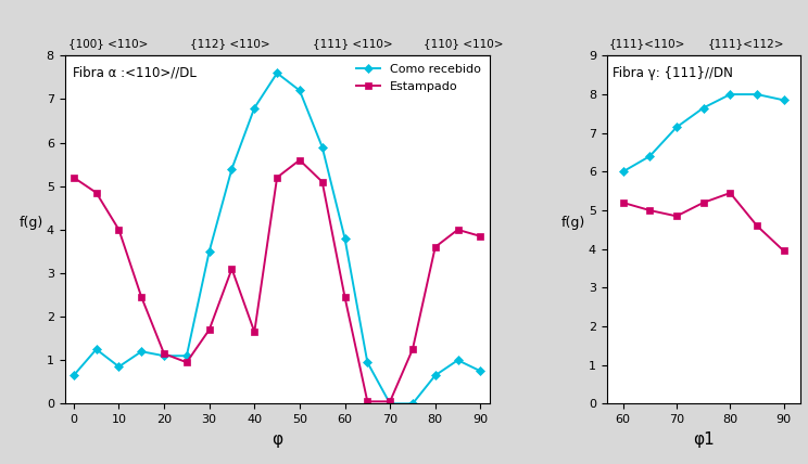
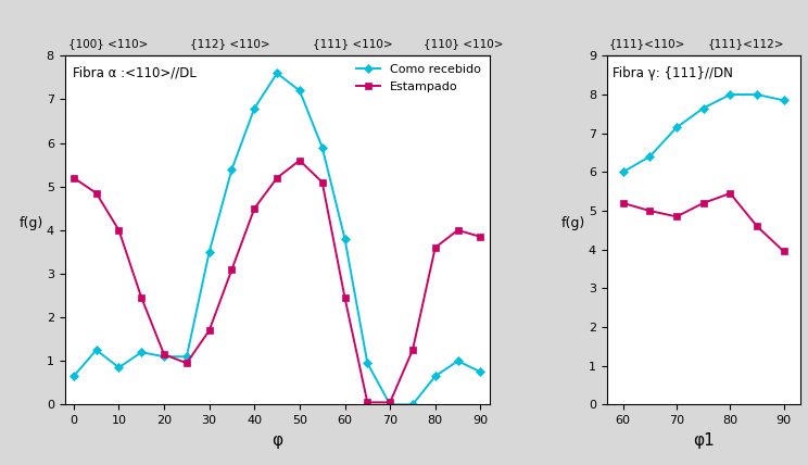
Estampado/40: 1.65 -> 4.50
